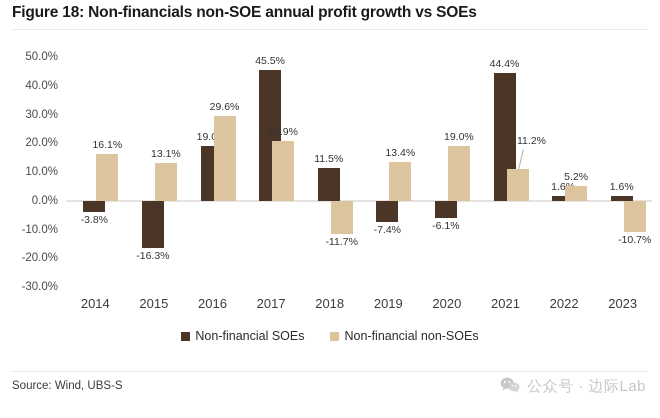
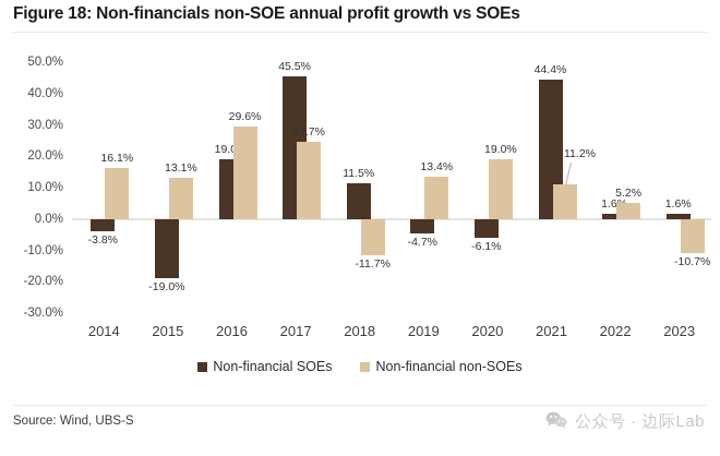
Non-financial SOEs/2015: -16.3% -> -19.0%
Non-financial non-SOEs/2017: 20.9% -> 24.7%
Non-financial SOEs/2019: -7.4% -> -4.7%
